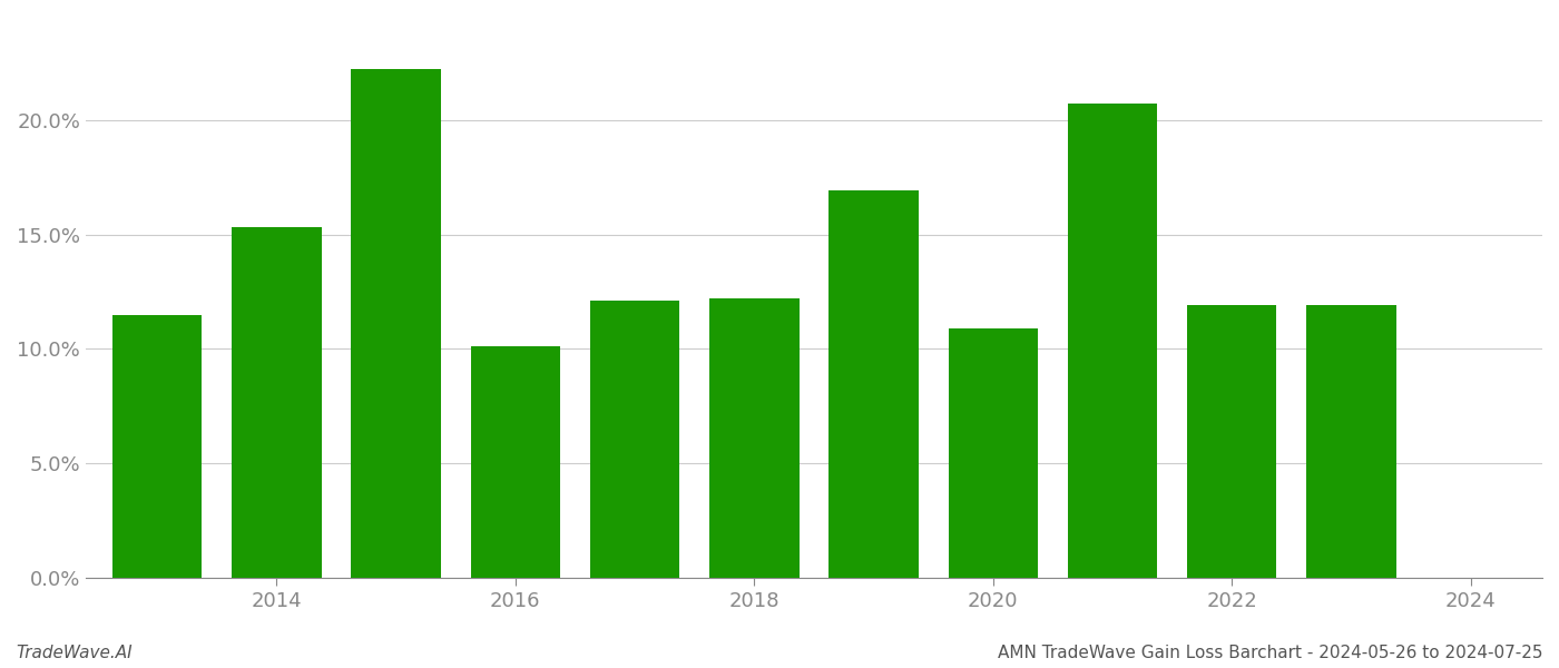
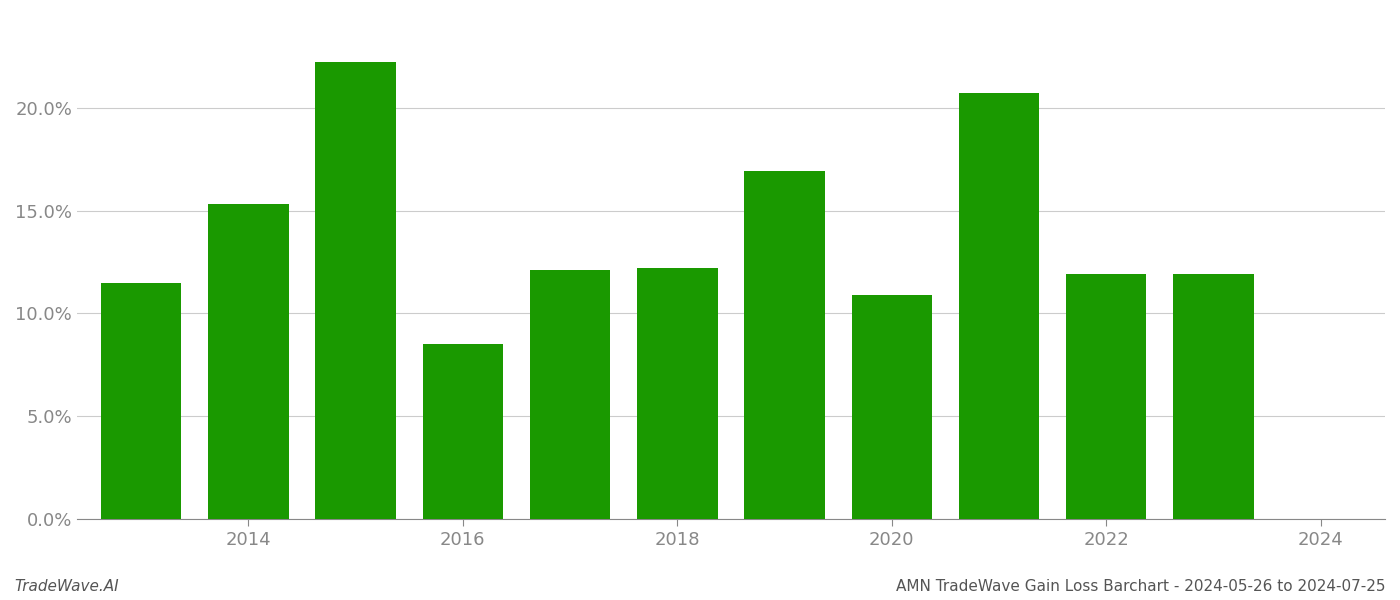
2016: 10.1% -> 8.5%
